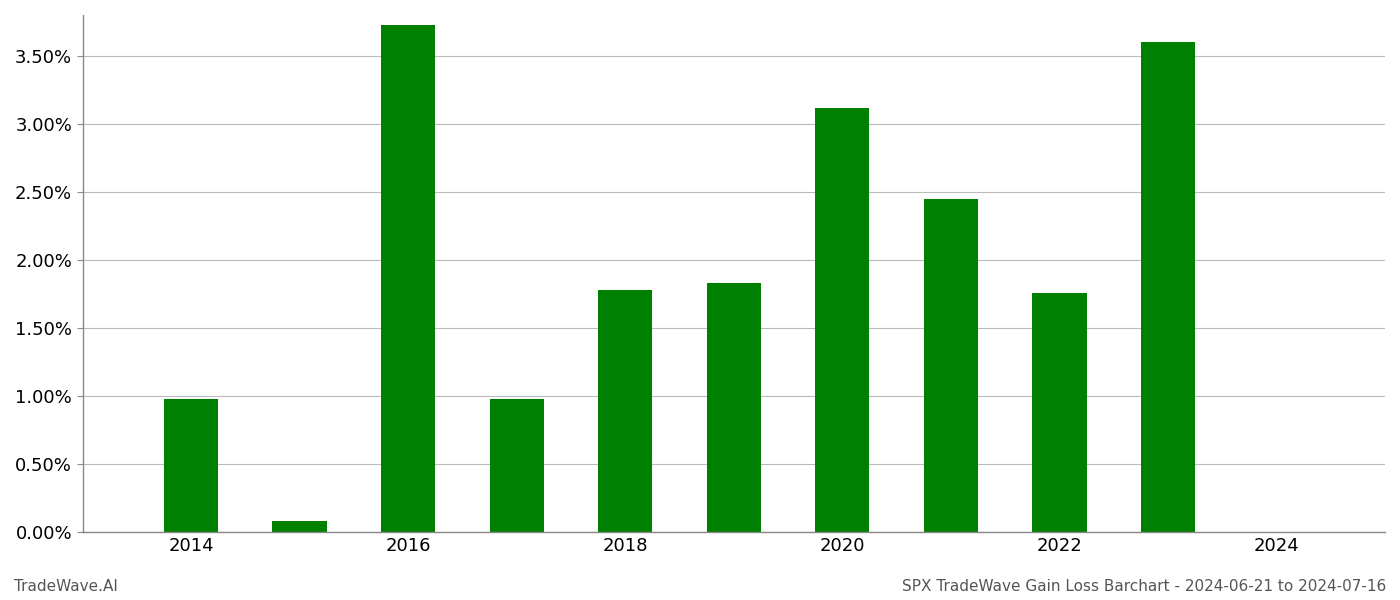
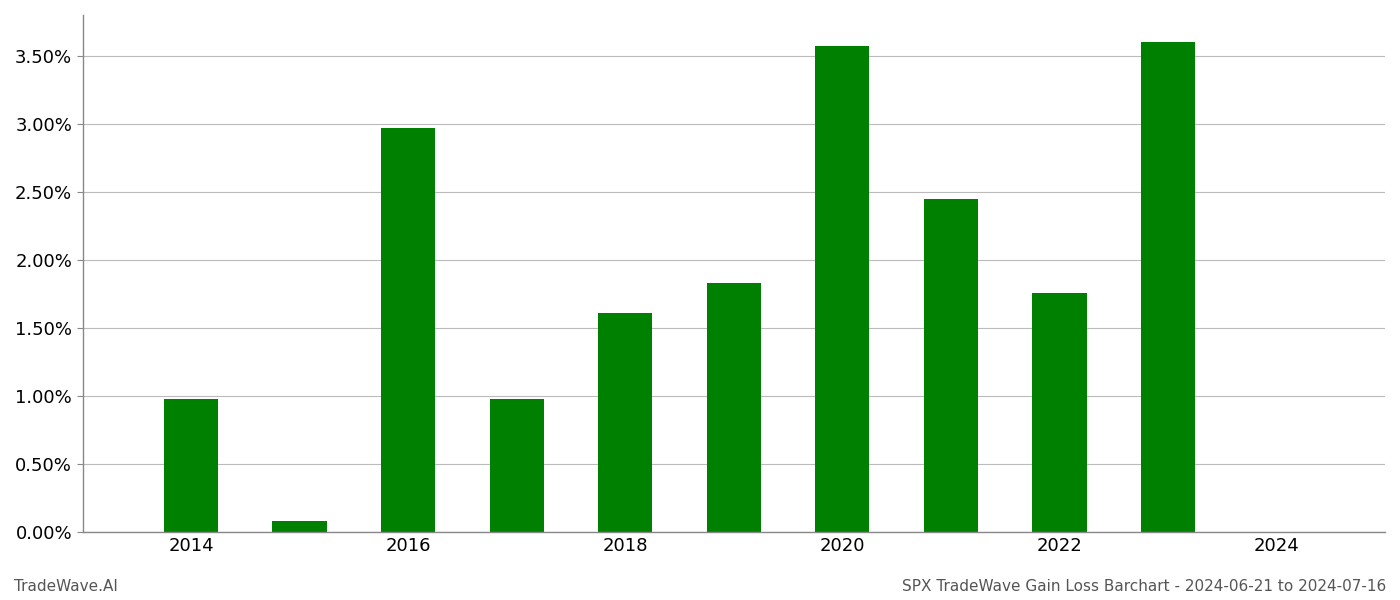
2016: 3.73% -> 2.97%
2018: 1.78% -> 1.61%
2020: 3.12% -> 3.57%
